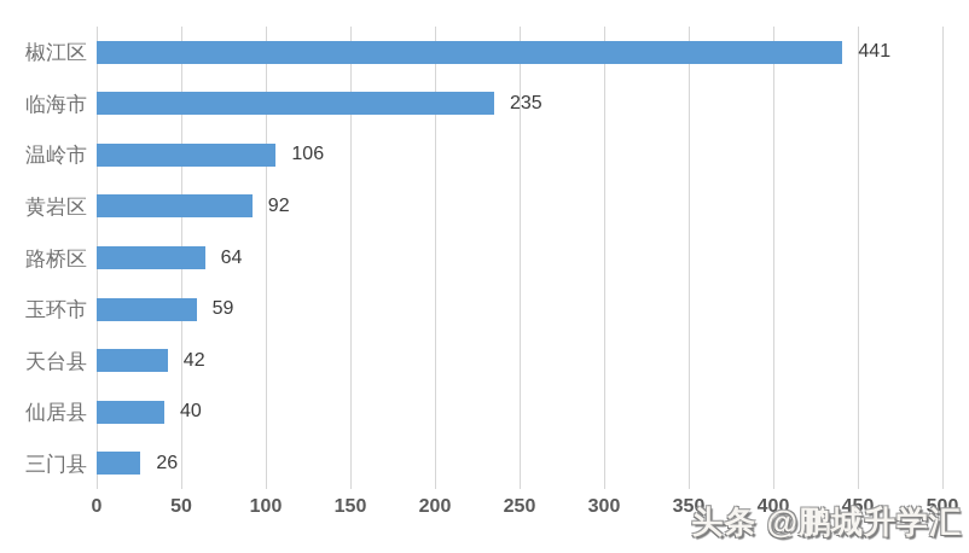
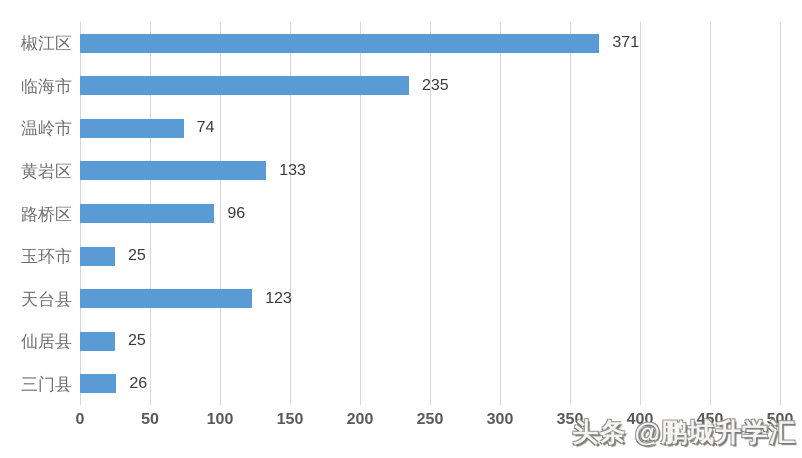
椒江区: 441 -> 371
温岭市: 106 -> 74
黄岩区: 92 -> 133
路桥区: 64 -> 96
玉环市: 59 -> 25
天台县: 42 -> 123
仙居县: 40 -> 25
